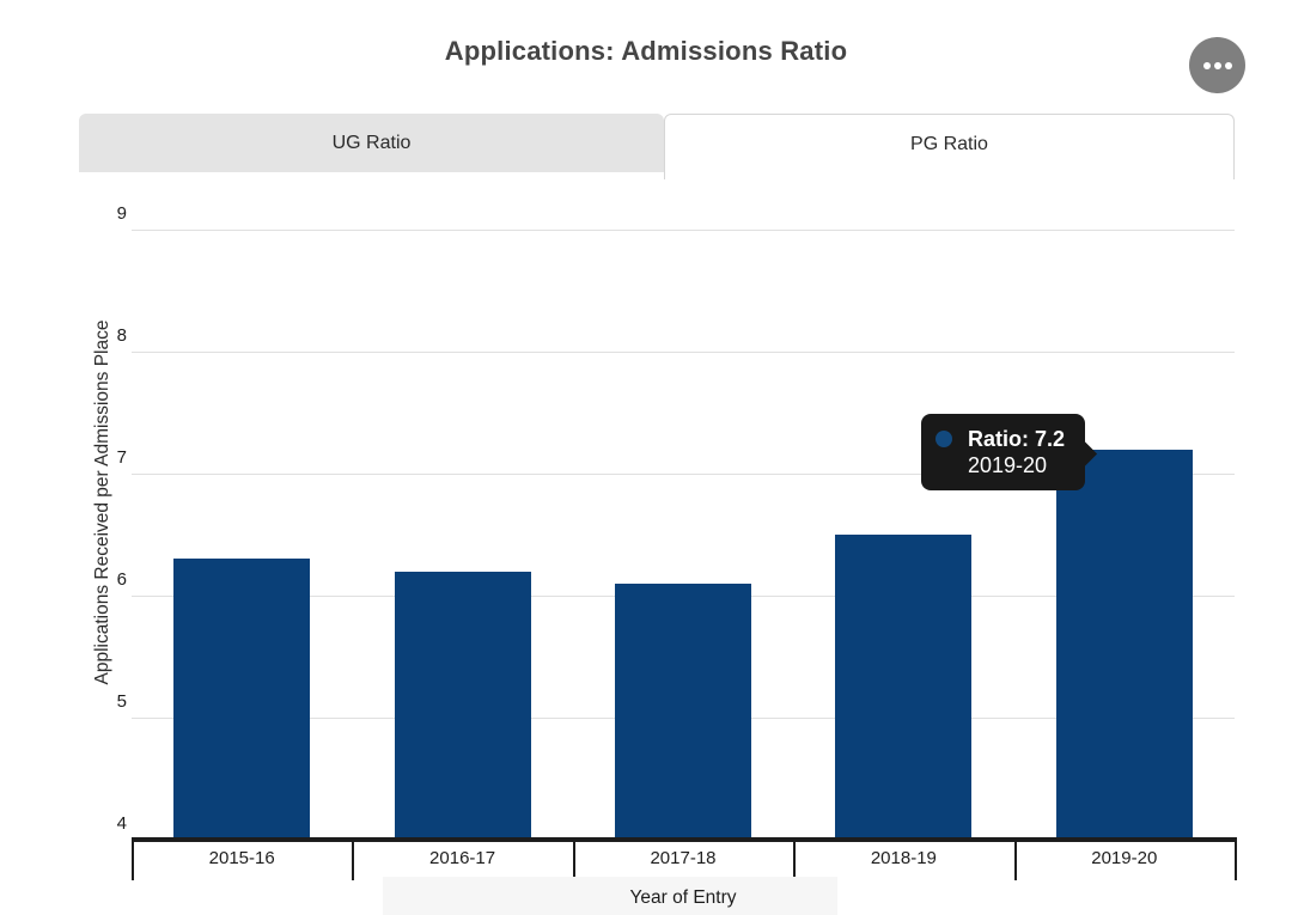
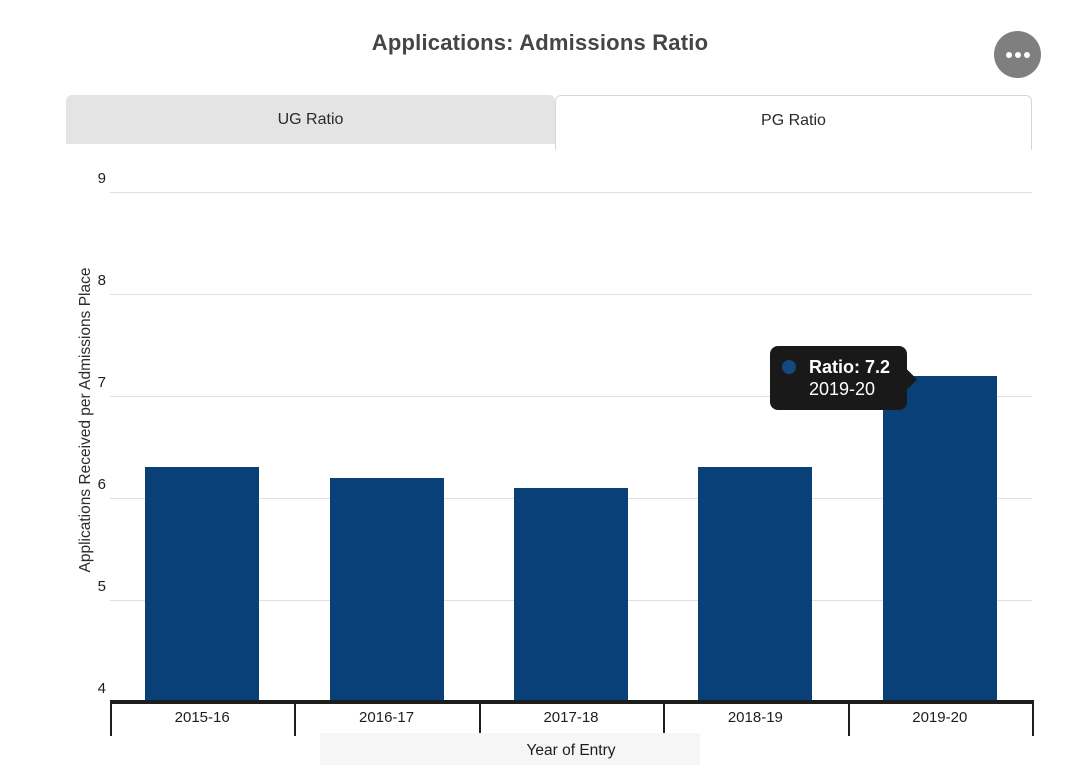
2018-19: 6.5 -> 6.3
